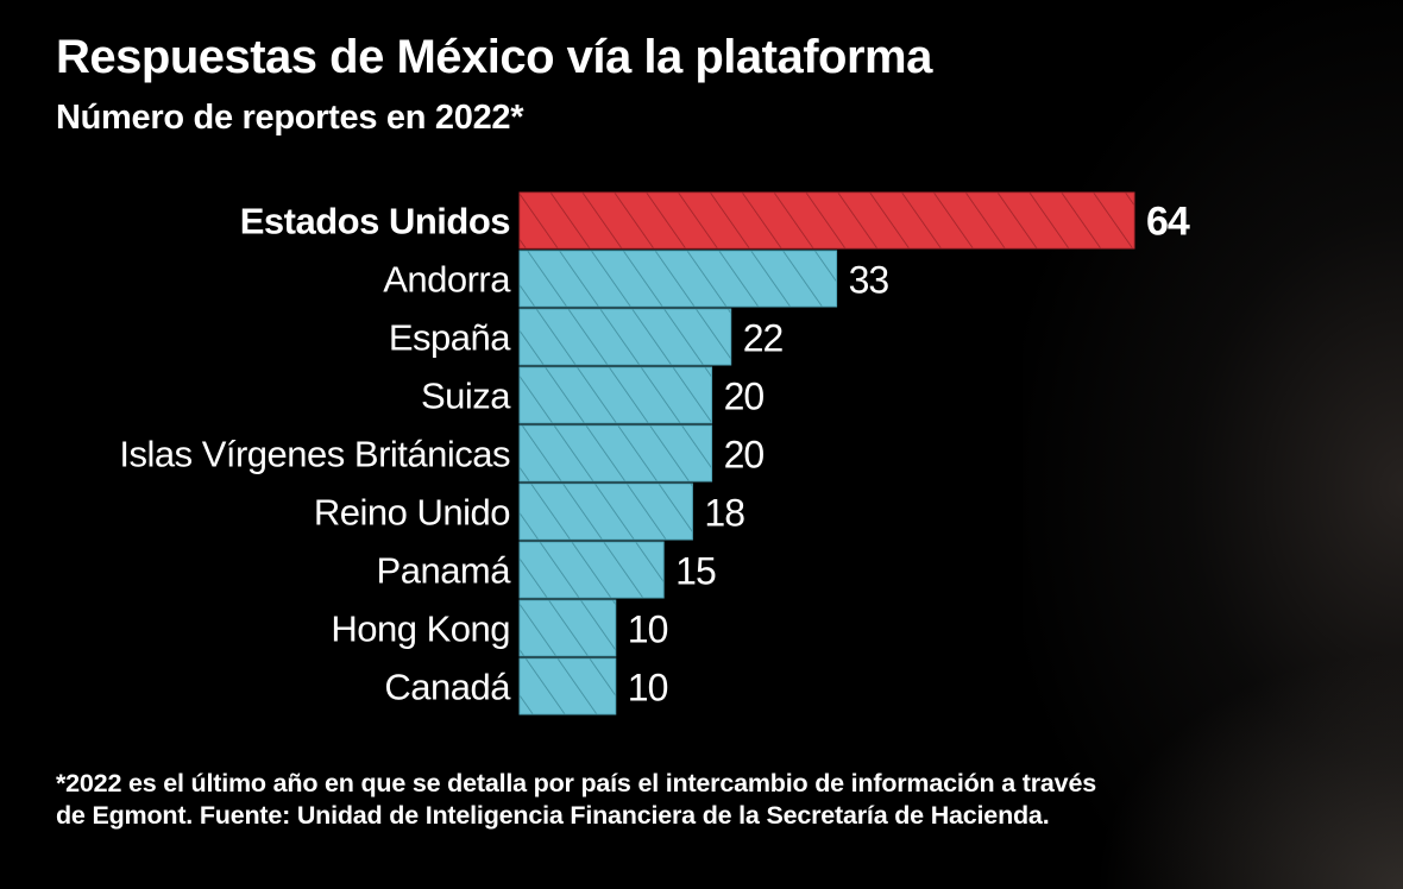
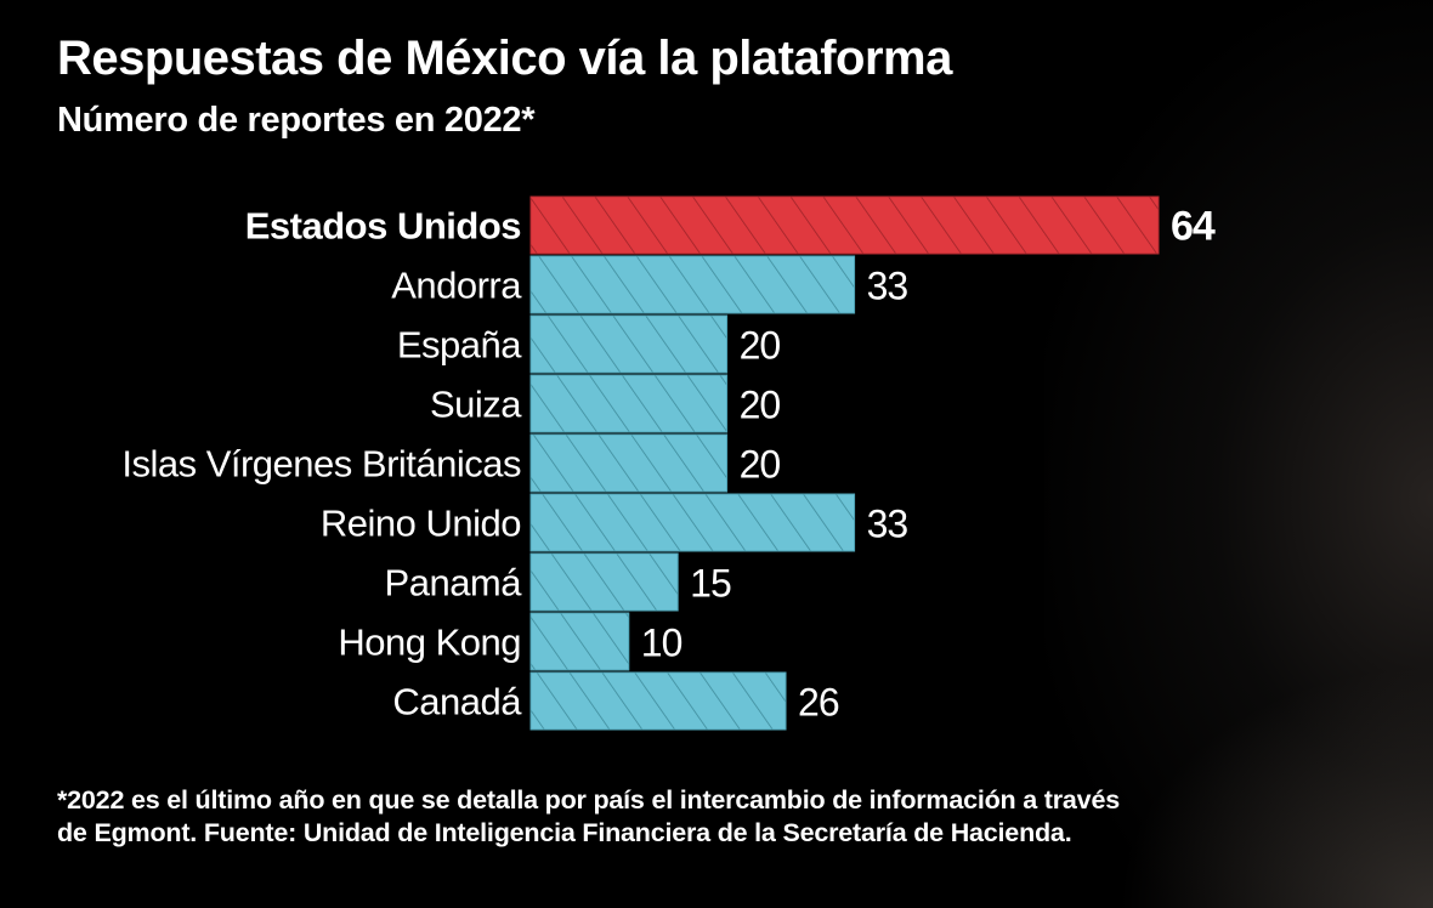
España: 22 -> 20
Reino Unido: 18 -> 33
Canadá: 10 -> 26
